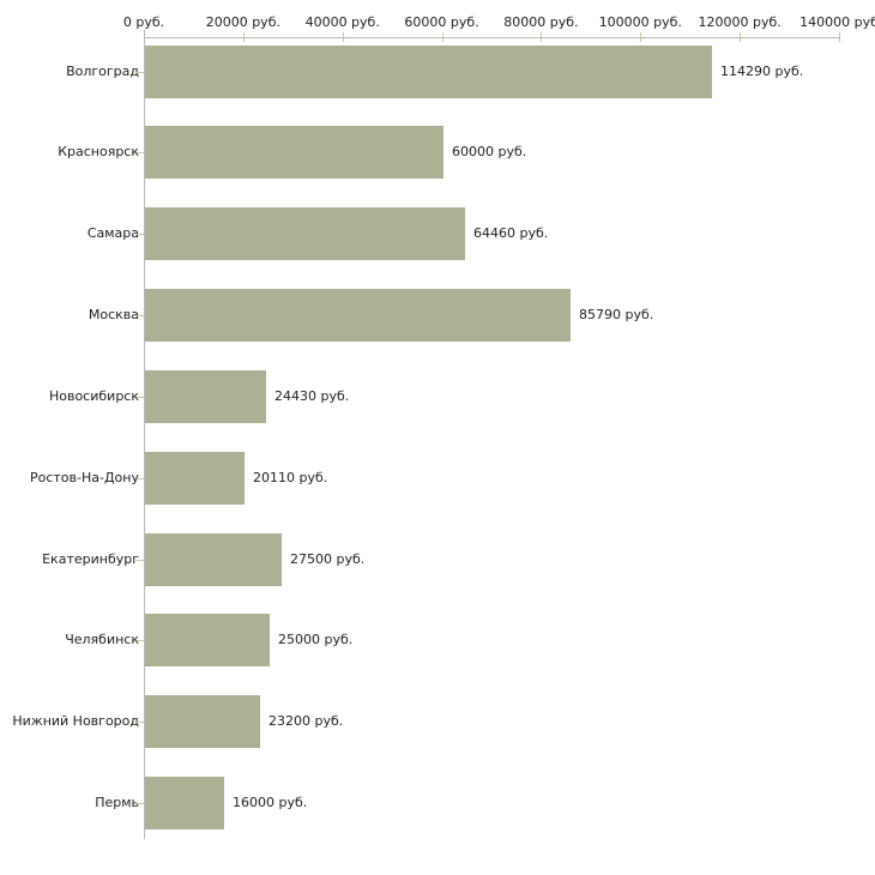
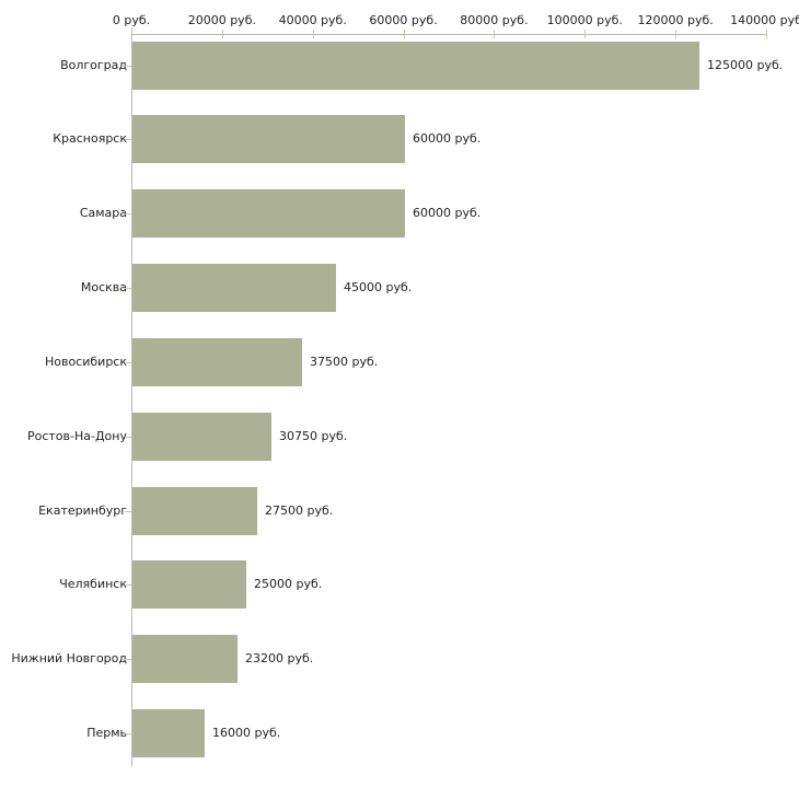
Волгоград: 114290 -> 125000
Самара: 64460 -> 60000
Москва: 85790 -> 45000
Новосибирск: 24430 -> 37500
Ростов-На-Дону: 20110 -> 30750
